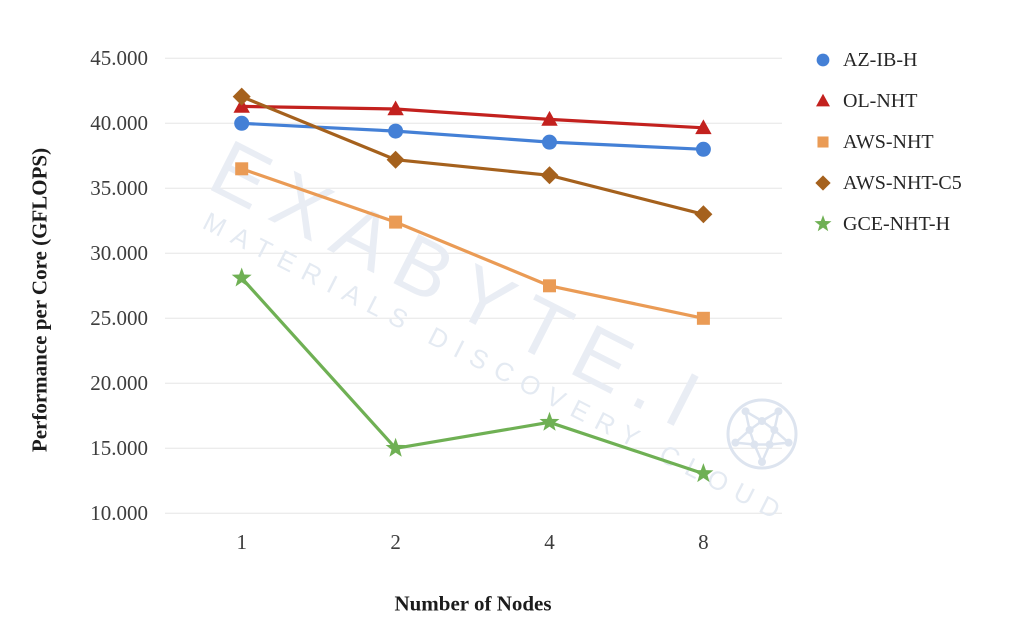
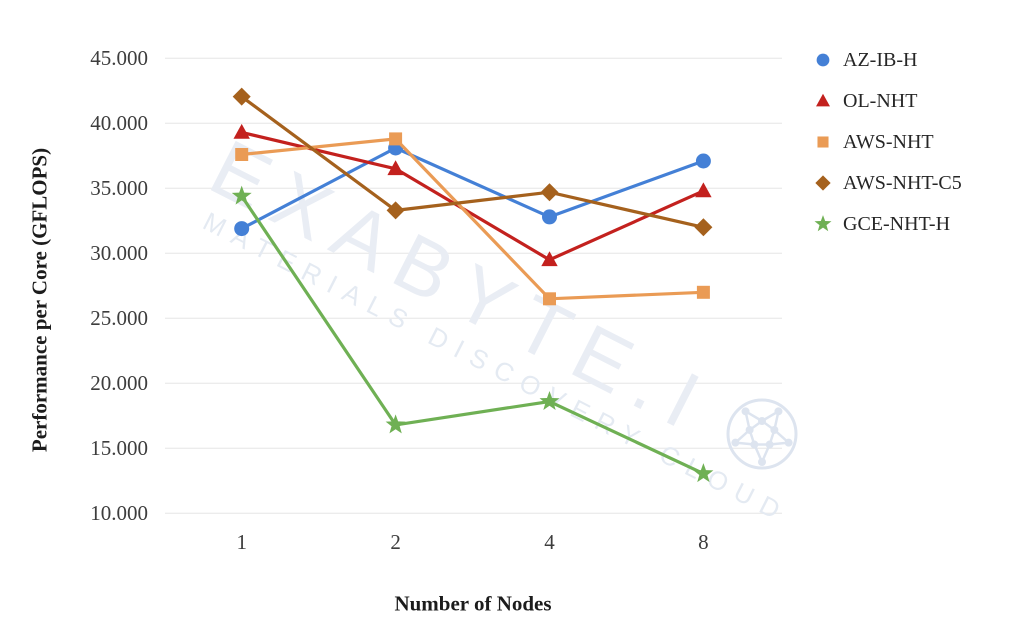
AZ-IB-H/1: 40000 -> 31900
OL-NHT/1: 41300 -> 39300
AWS-NHT/1: 36500 -> 37600
GCE-NHT-H/1: 28100 -> 34400
AZ-IB-H/2: 39400 -> 38100
OL-NHT/2: 41100 -> 36500
AWS-NHT/2: 32400 -> 38800
AWS-NHT-C5/2: 37200 -> 33300
GCE-NHT-H/2: 15000 -> 16800
AZ-IB-H/4: 38600 -> 32800
OL-NHT/4: 40300 -> 29500
AWS-NHT/4: 27500 -> 26500
AWS-NHT-C5/4: 36000 -> 34700
GCE-NHT-H/4: 17000 -> 18600
AZ-IB-H/8: 38000 -> 37100
OL-NHT/8: 39600 -> 34800
AWS-NHT/8: 25000 -> 27000
AWS-NHT-C5/8: 33000 -> 32000
